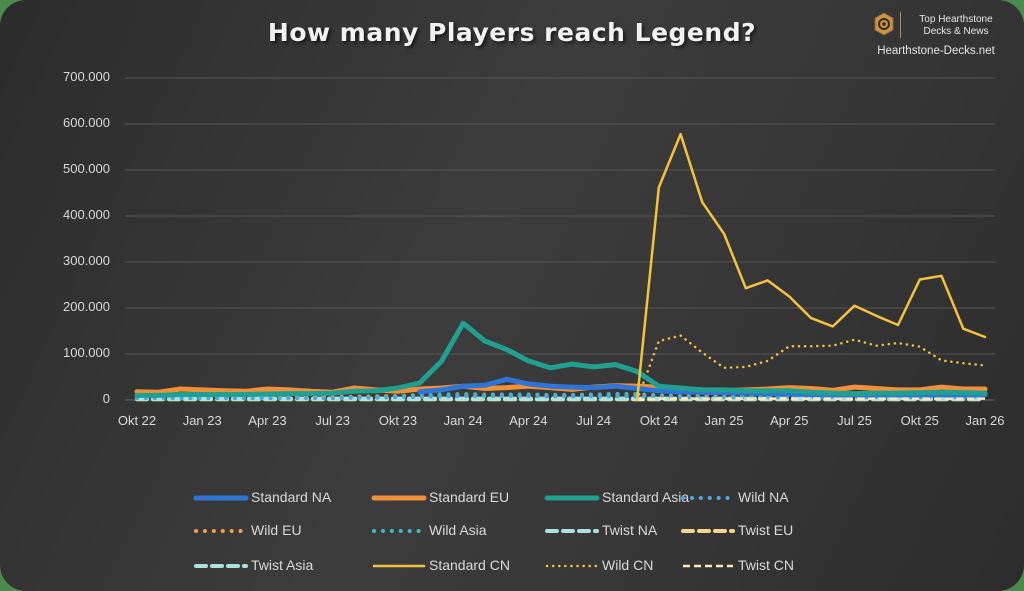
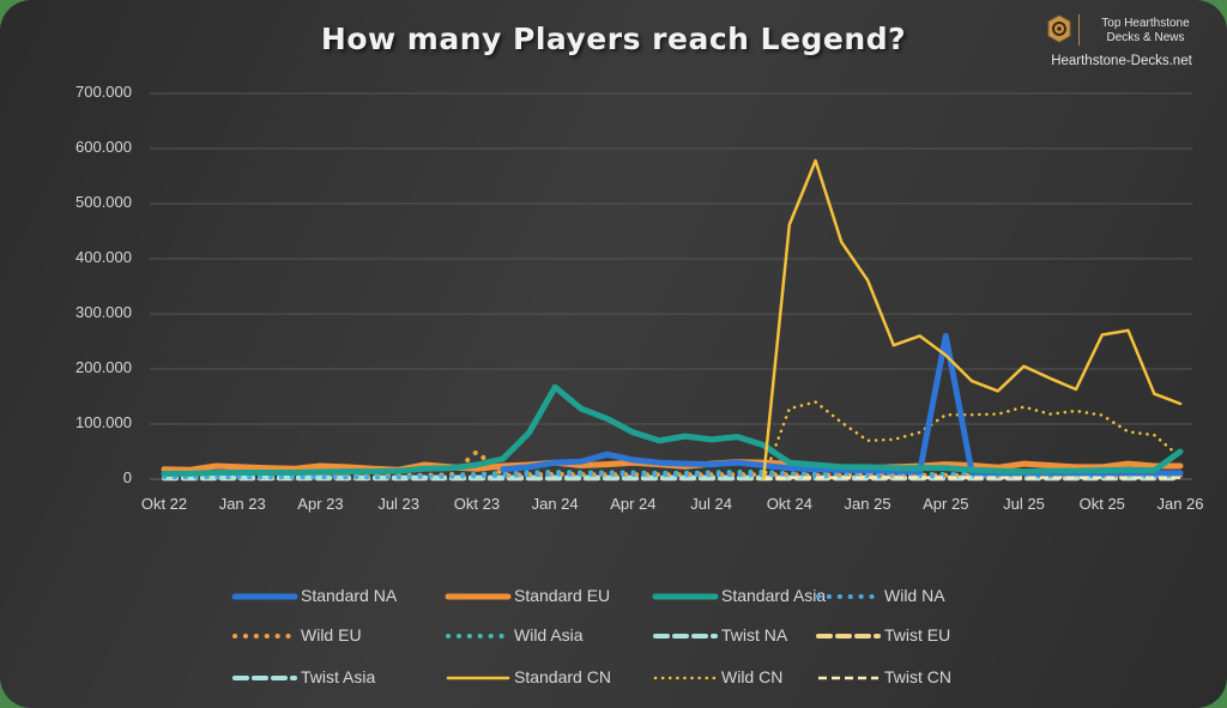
Wild EU/Okt 23: 10000 -> 50000
Standard NA/Apr 25: 10000 -> 260000
Standard Asia/Jan 26: 20000 -> 50000
Wild CN/Jan 26: 80000 -> 40000
